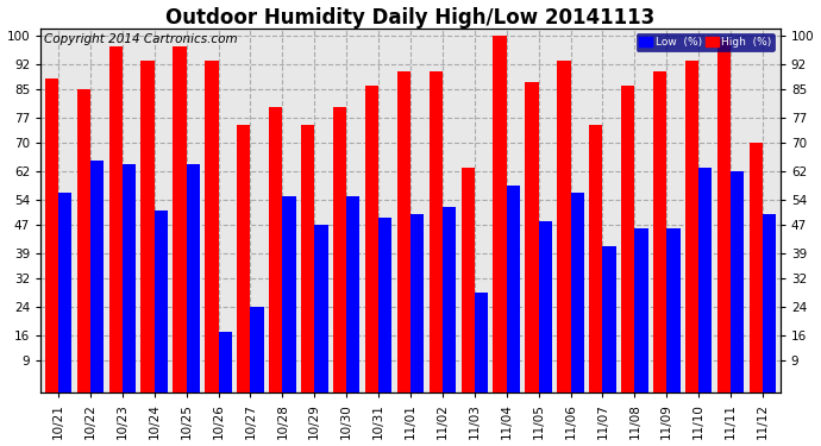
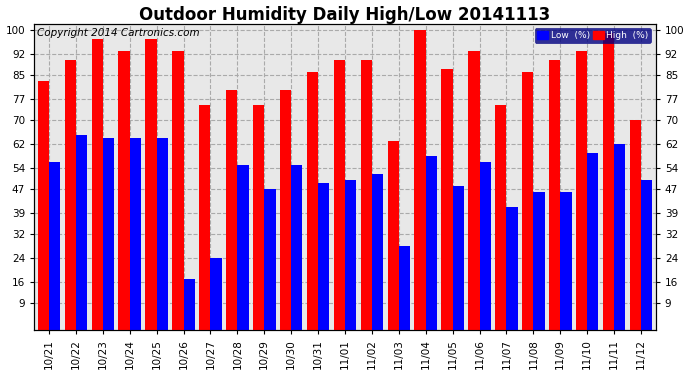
High (%)/10/21: 88 -> 83
High (%)/10/22: 85 -> 90
Low (%)/10/24: 51 -> 64
Low (%)/11/10: 63 -> 59
